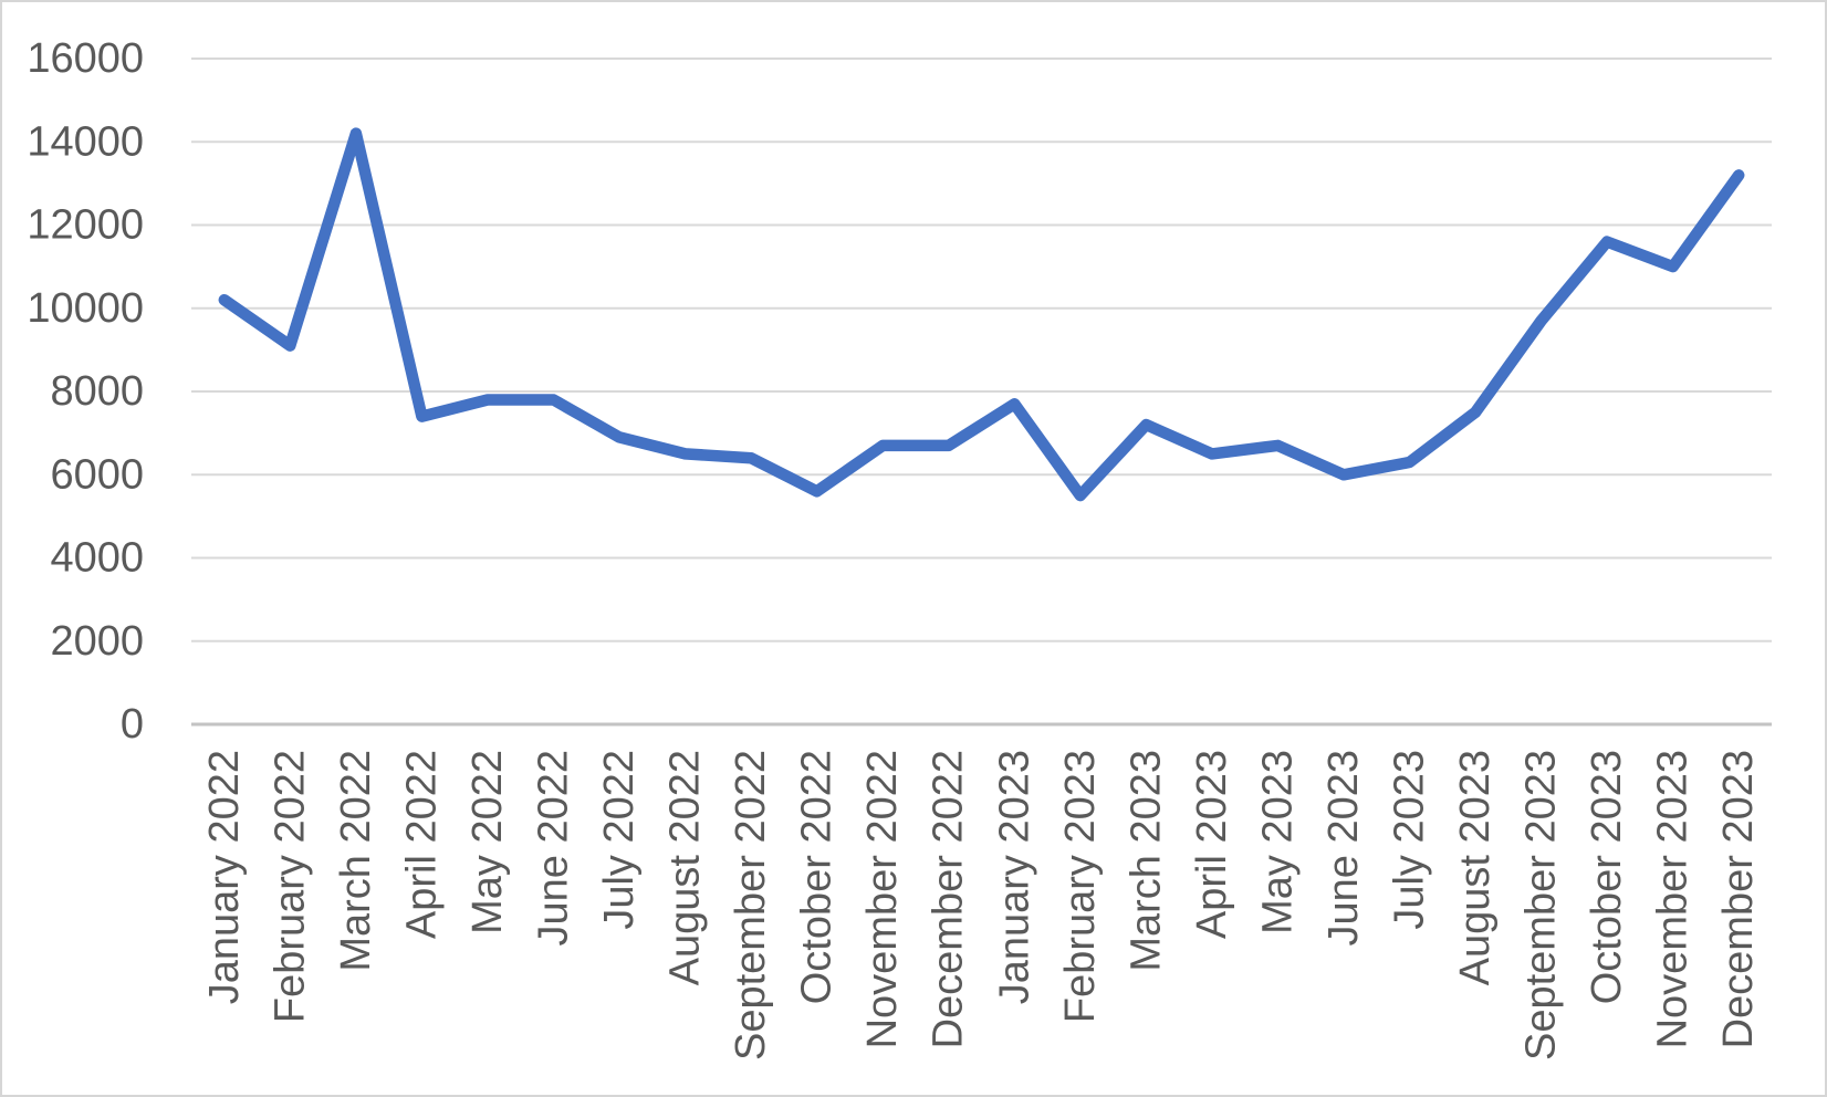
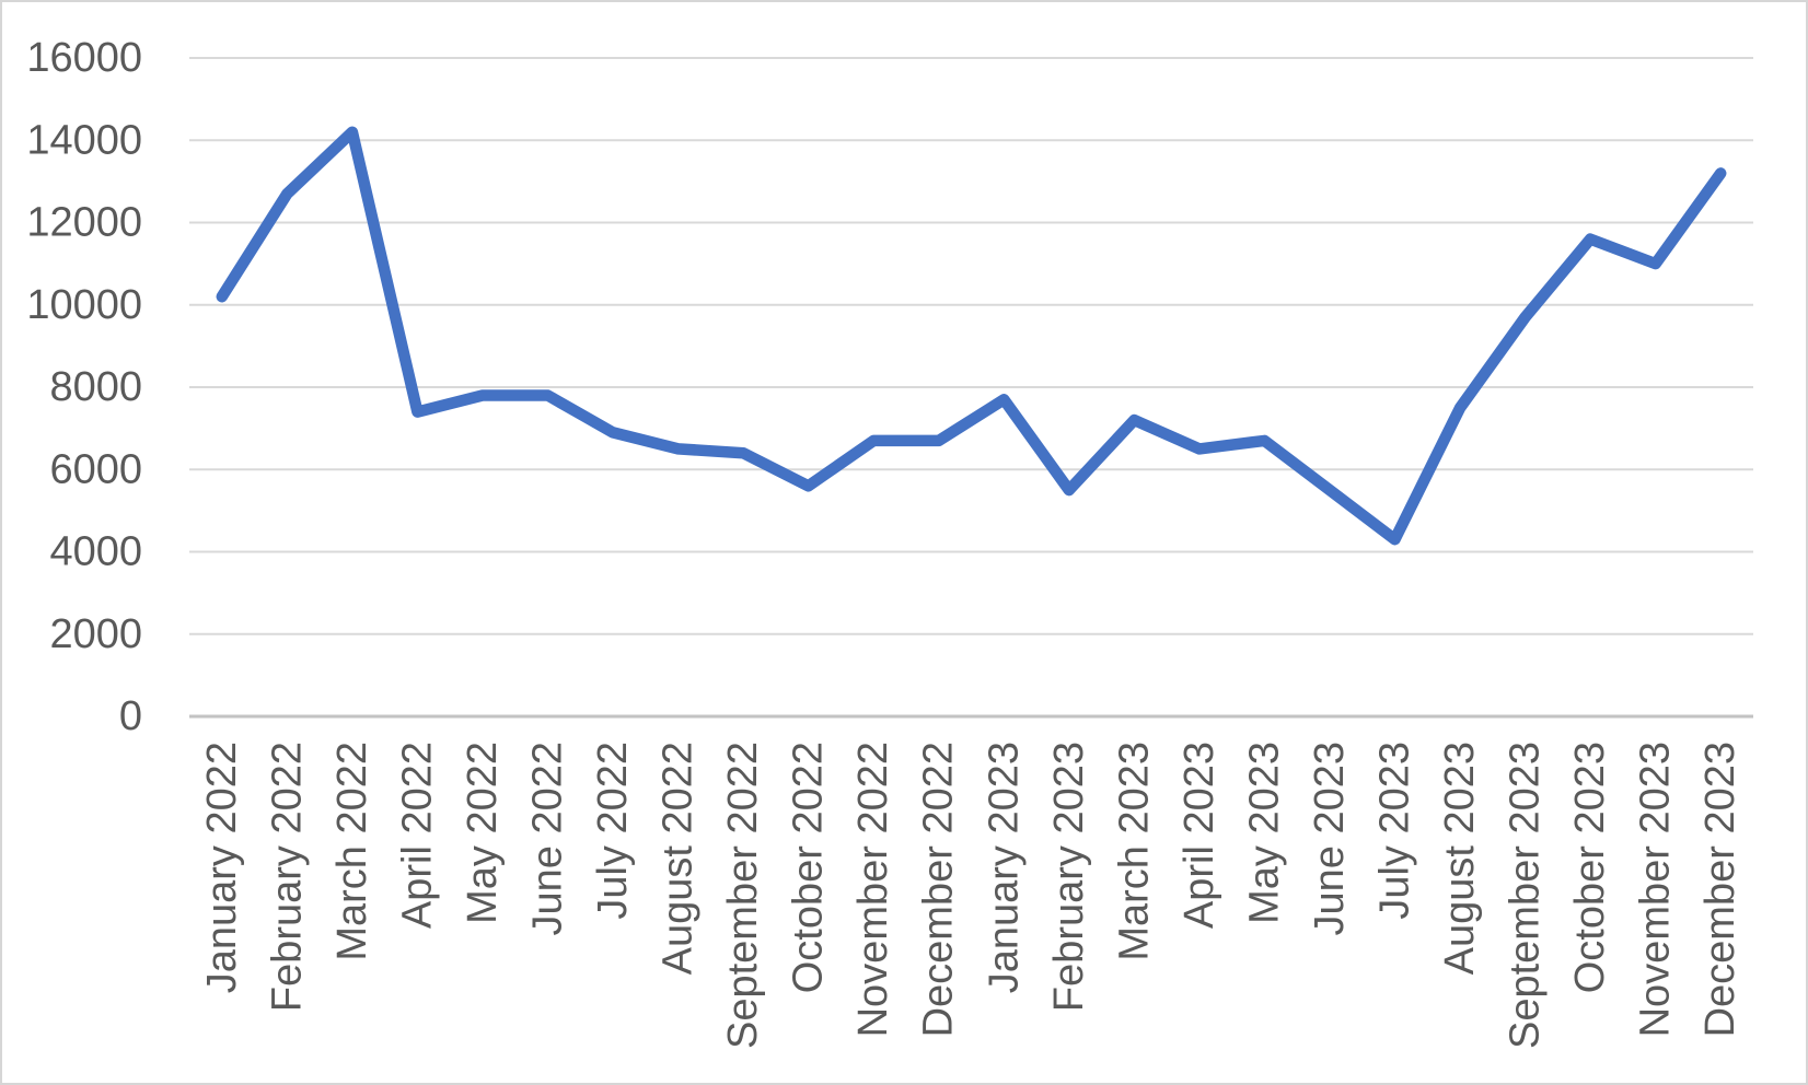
February 2022: 9100 -> 12700
June 2023: 6000 -> 5500
July 2023: 6300 -> 4300
